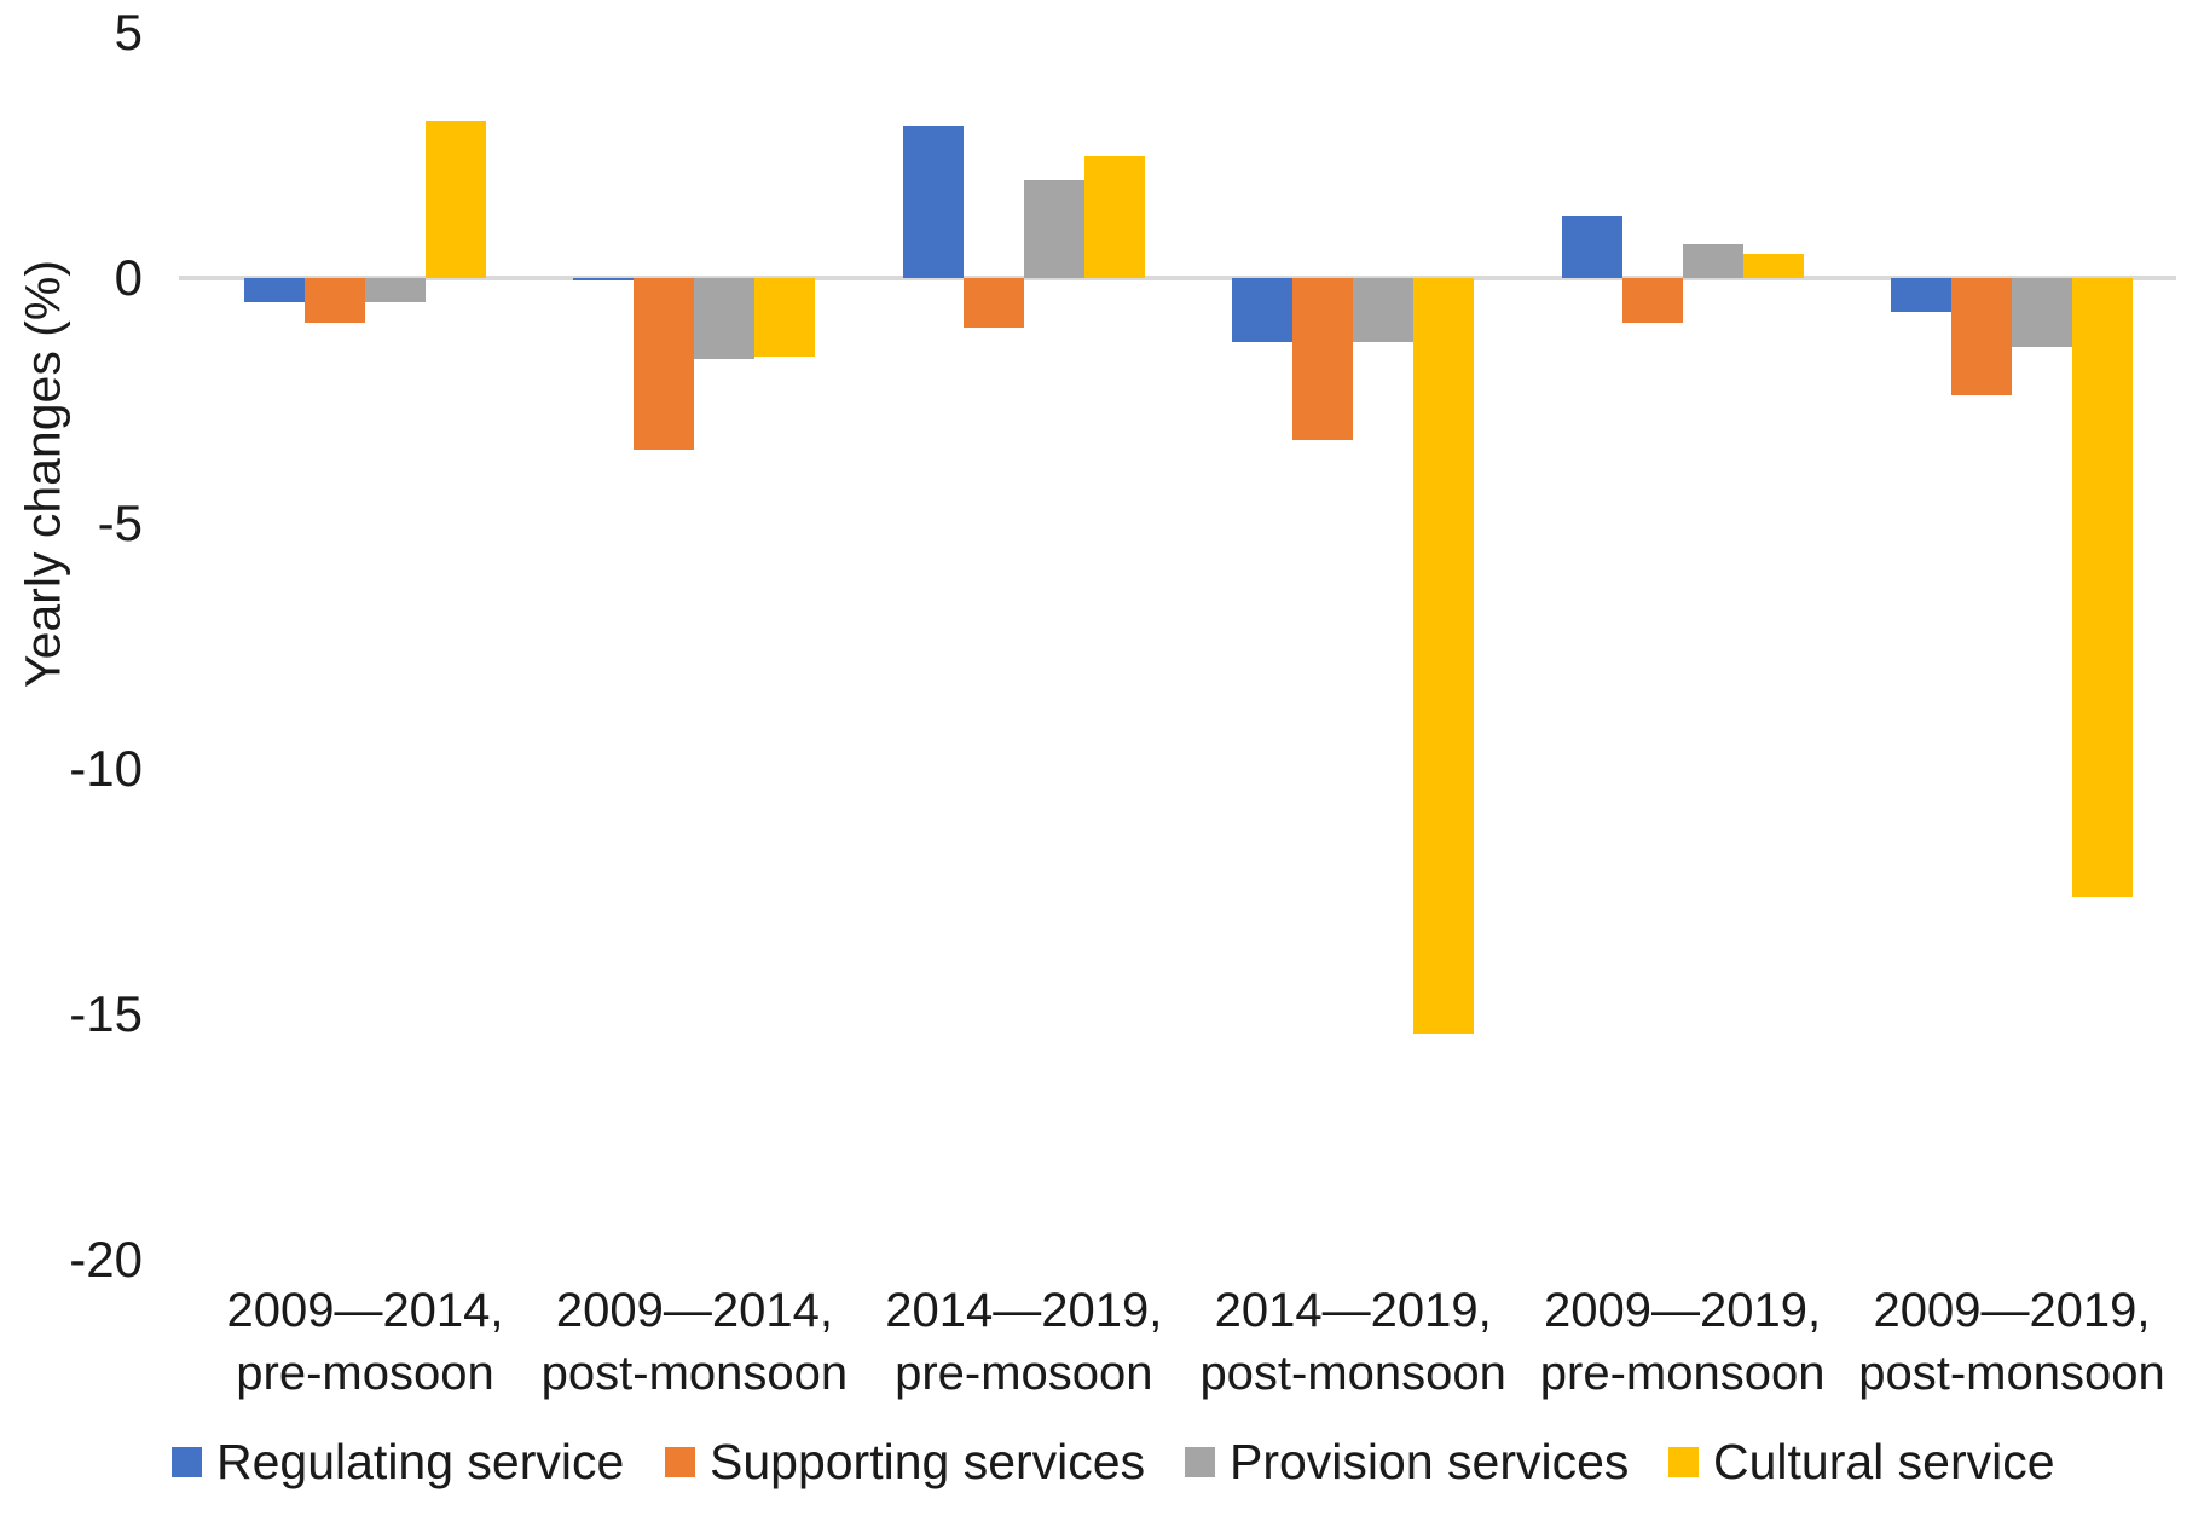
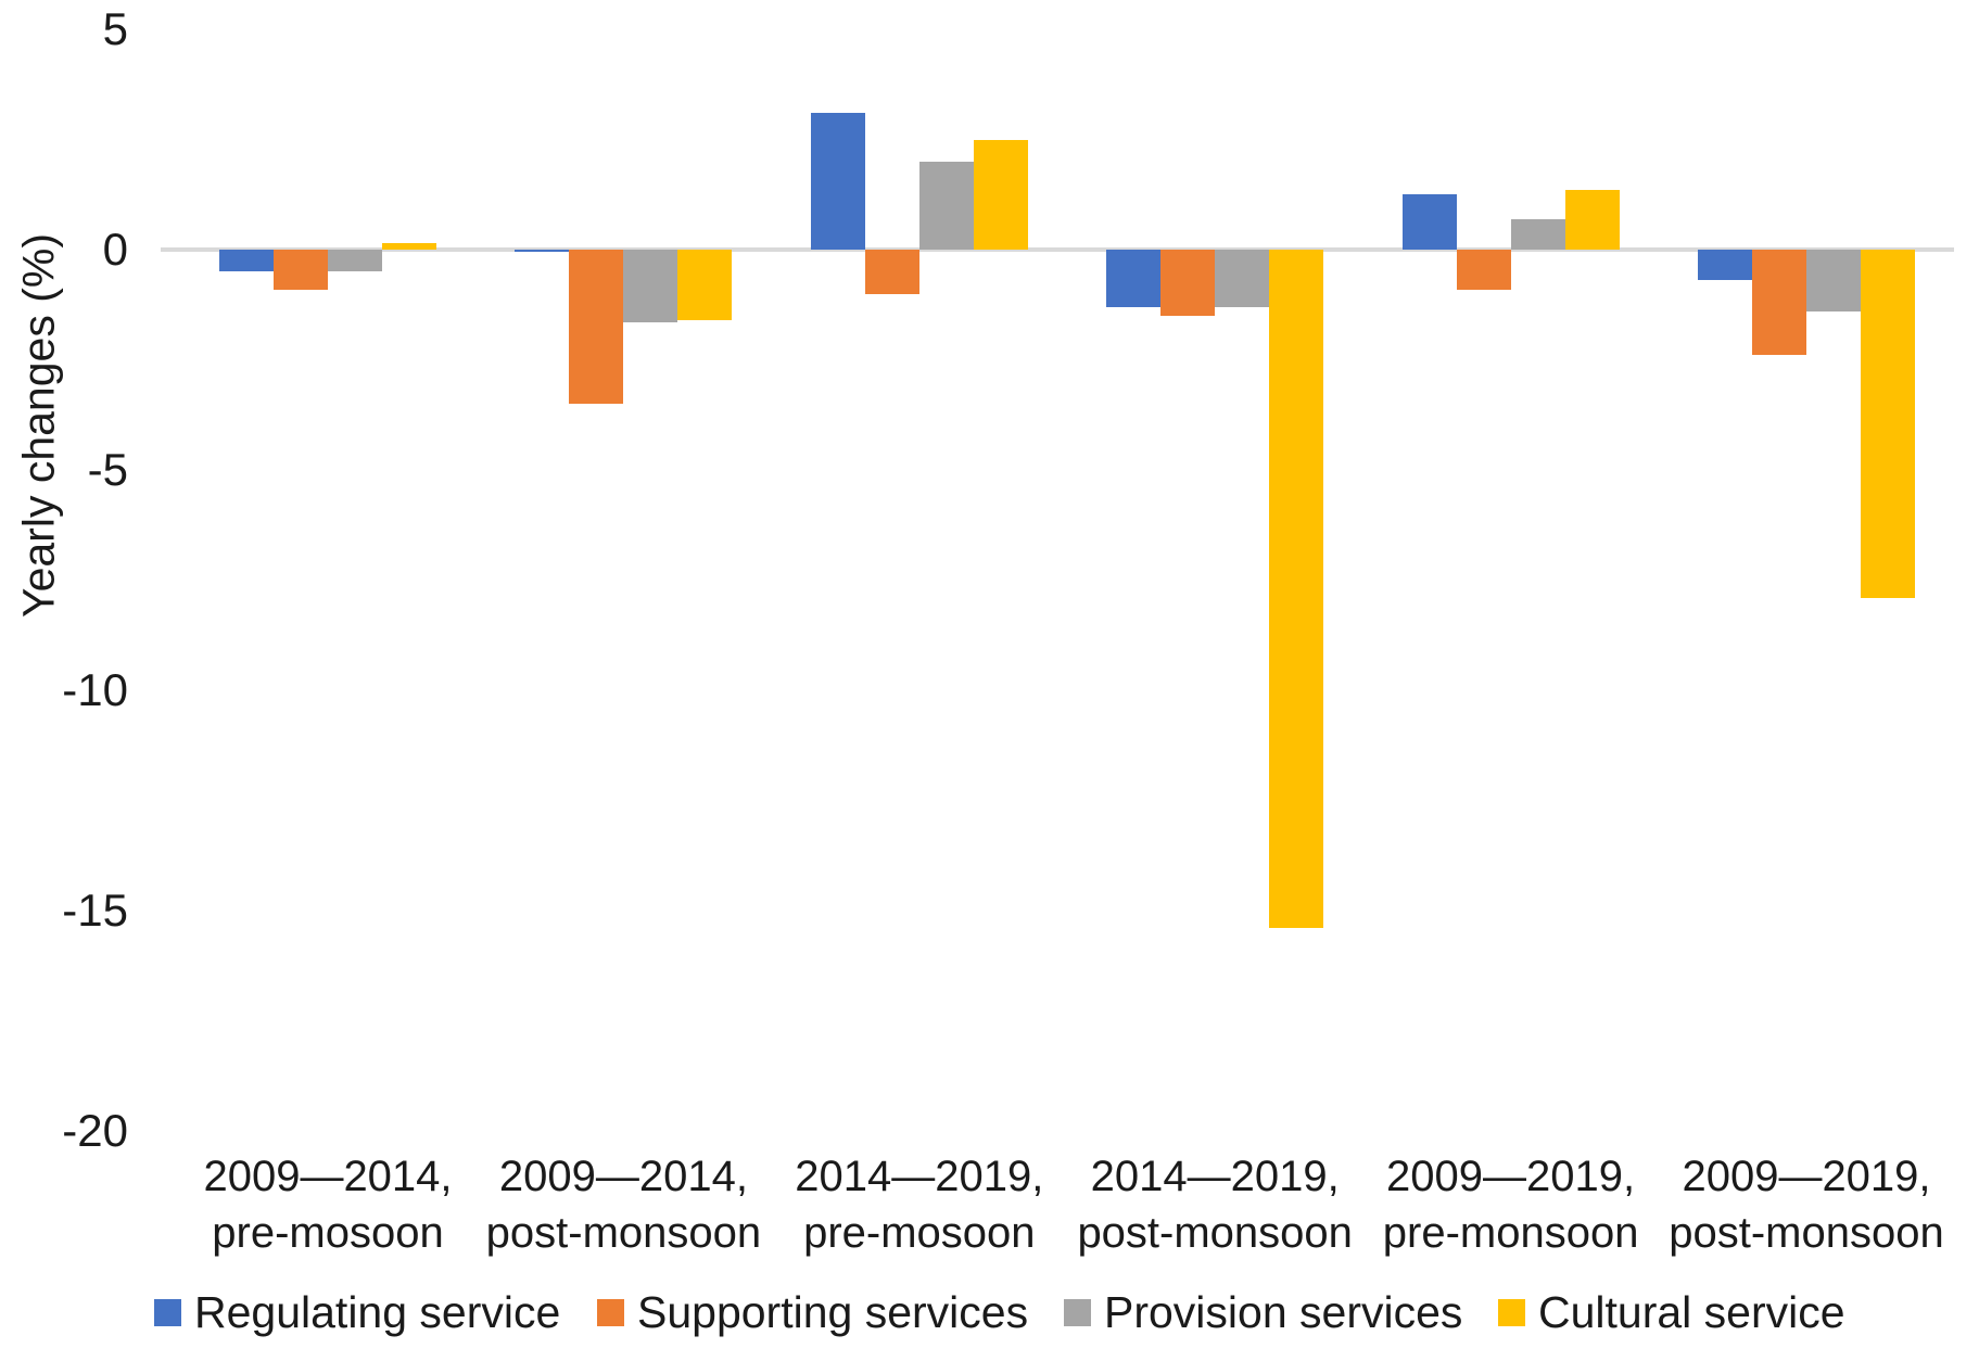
Cultural service/2009—2014, pre-mosoon: 3.2 -> 0.1
Supporting services/2014—2019, post-monsoon: -3.3 -> -1.5
Cultural service/2009—2019, pre-monsoon: 0.5 -> 1.4
Cultural service/2009—2019, post-monsoon: -12.6 -> -7.9
